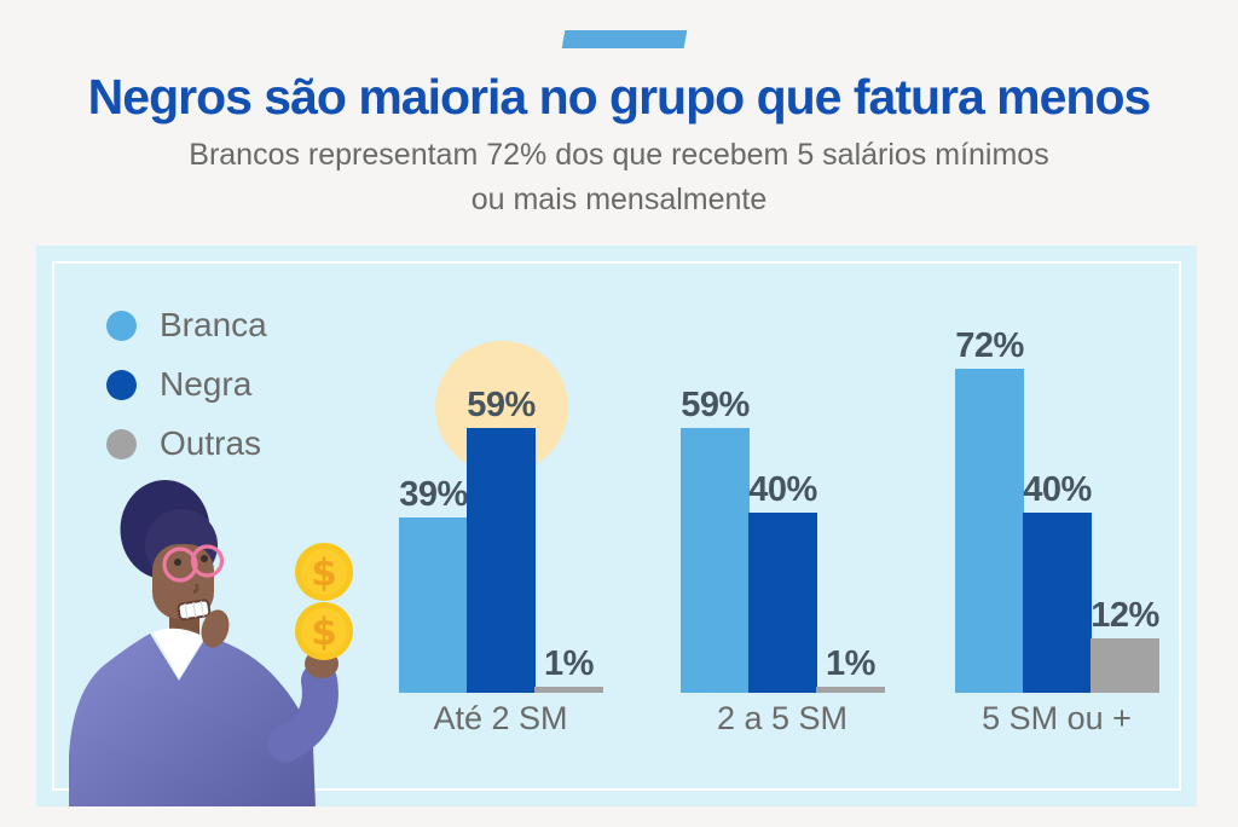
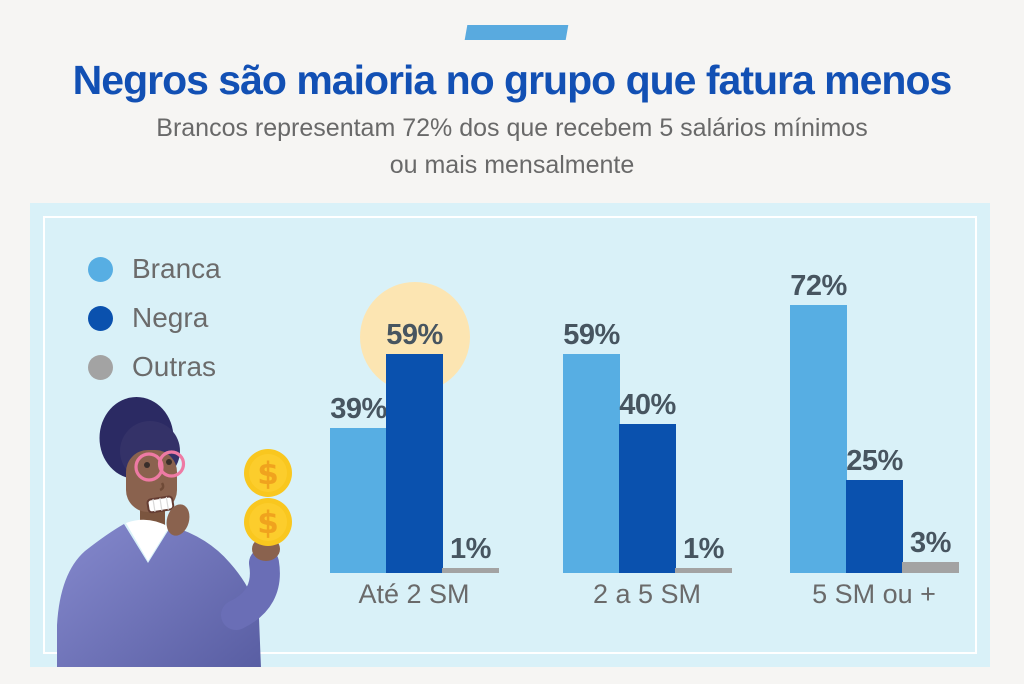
Negra/5 SM ou +: 40% -> 25%
Outras/5 SM ou +: 12% -> 3%
